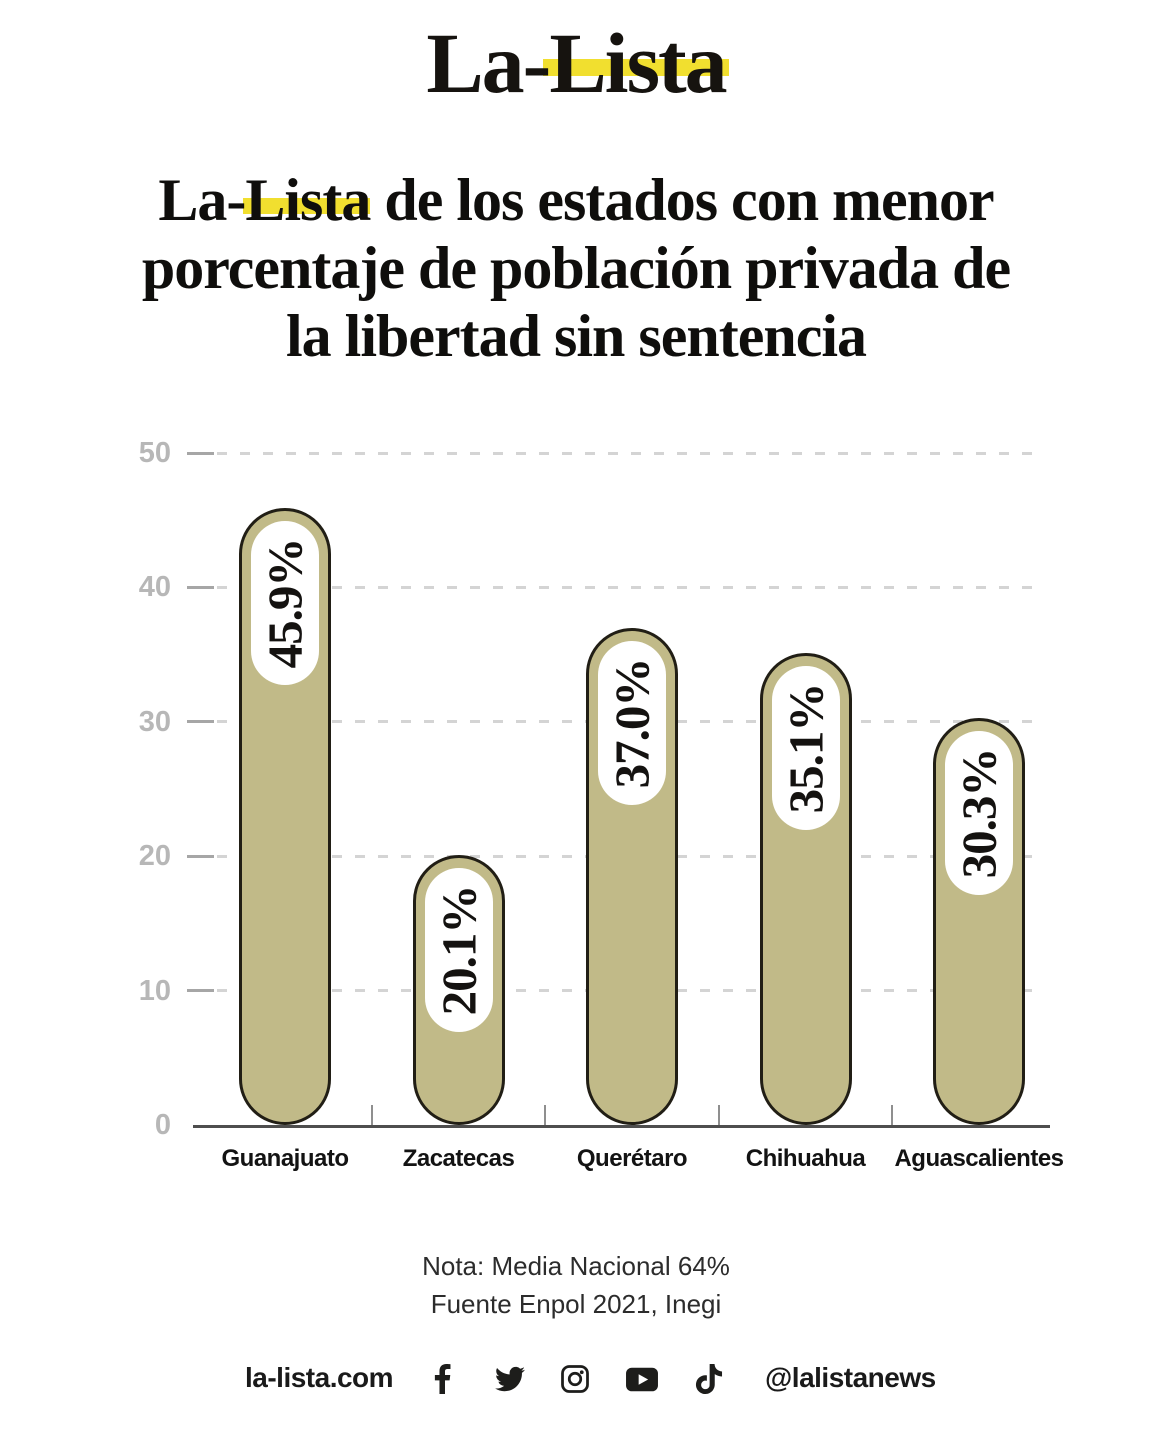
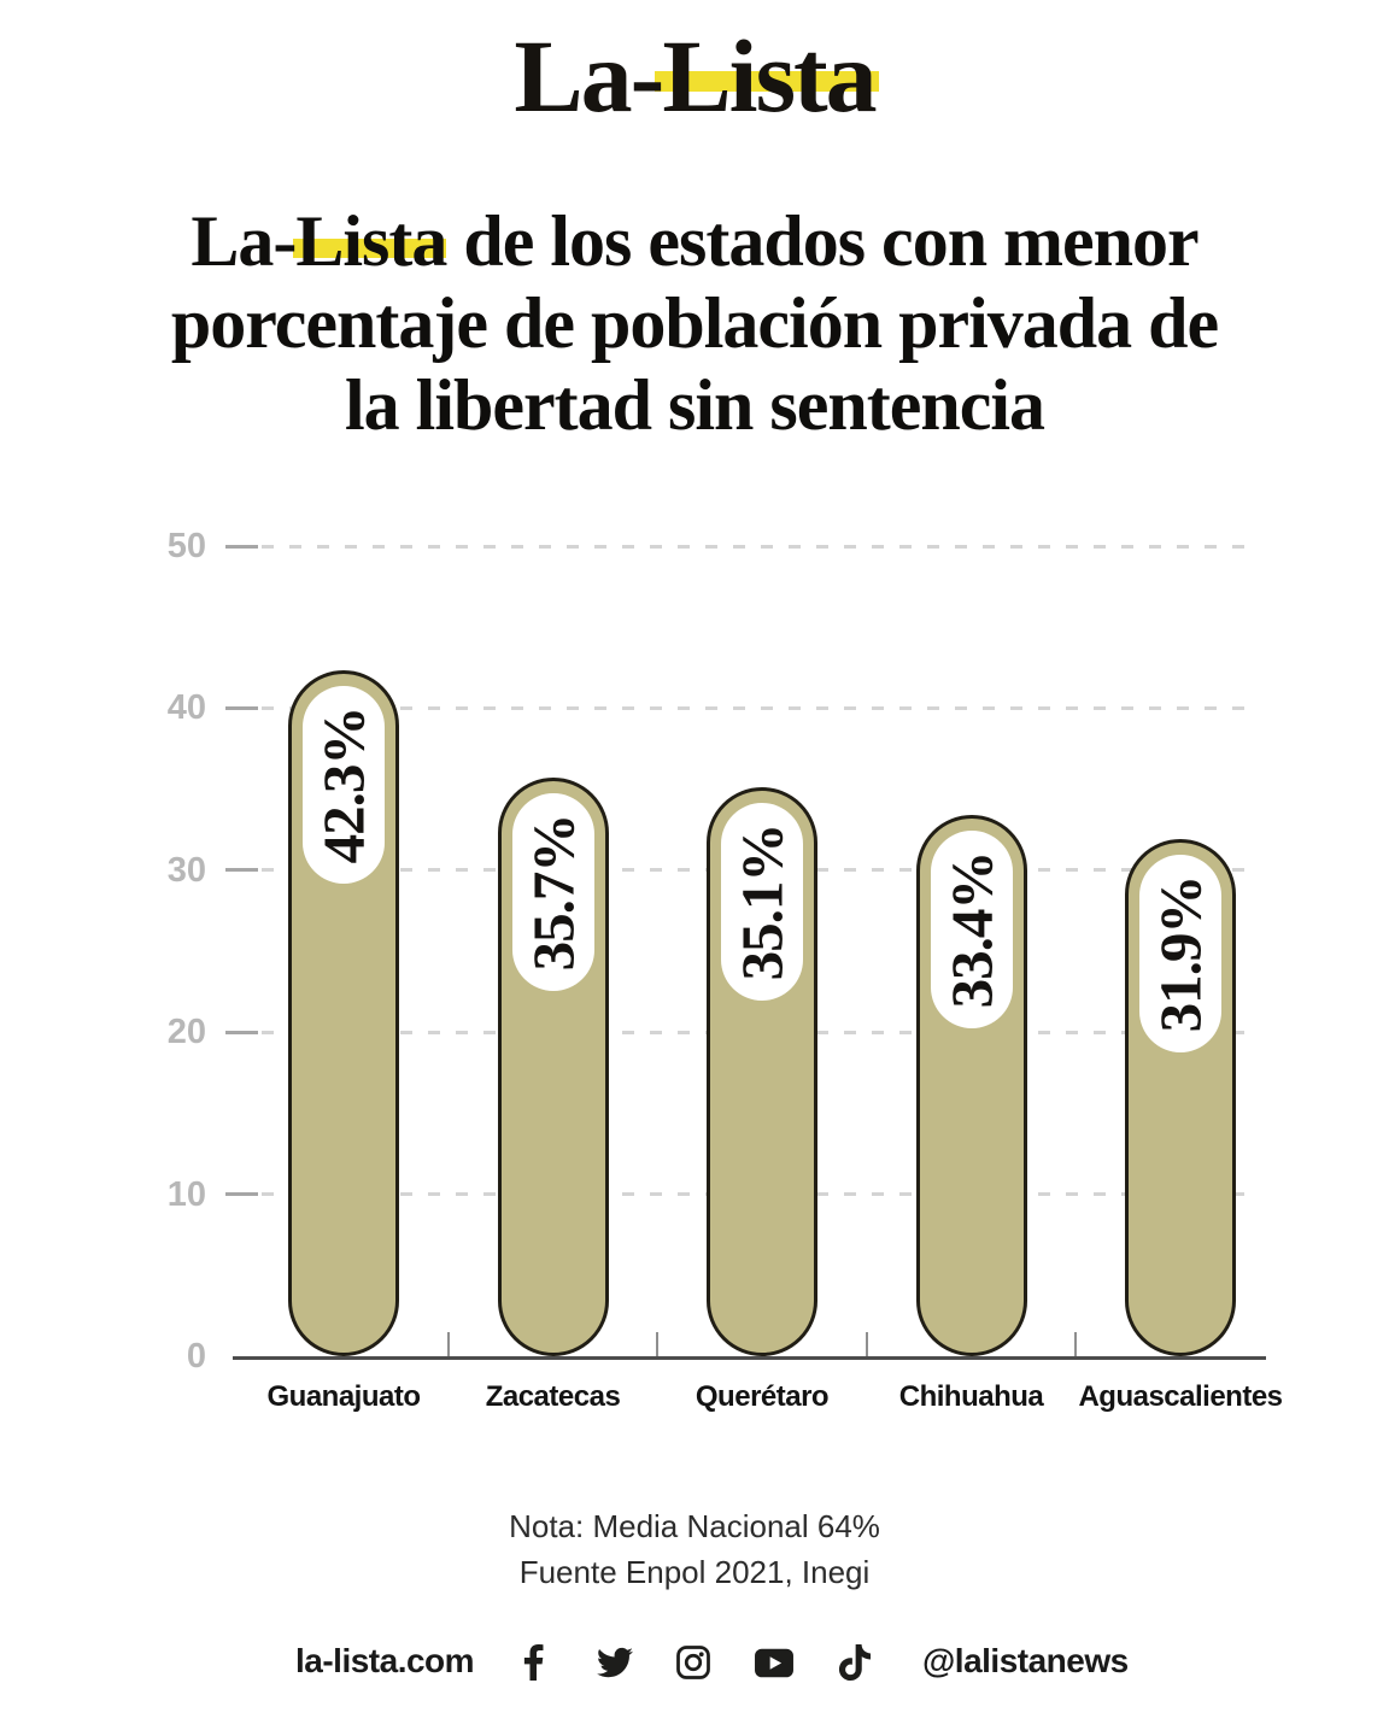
Guanajuato: 45.9% -> 42.3%
Zacatecas: 20.1% -> 35.7%
Querétaro: 37.0% -> 35.1%
Chihuahua: 35.1% -> 33.4%
Aguascalientes: 30.3% -> 31.9%
